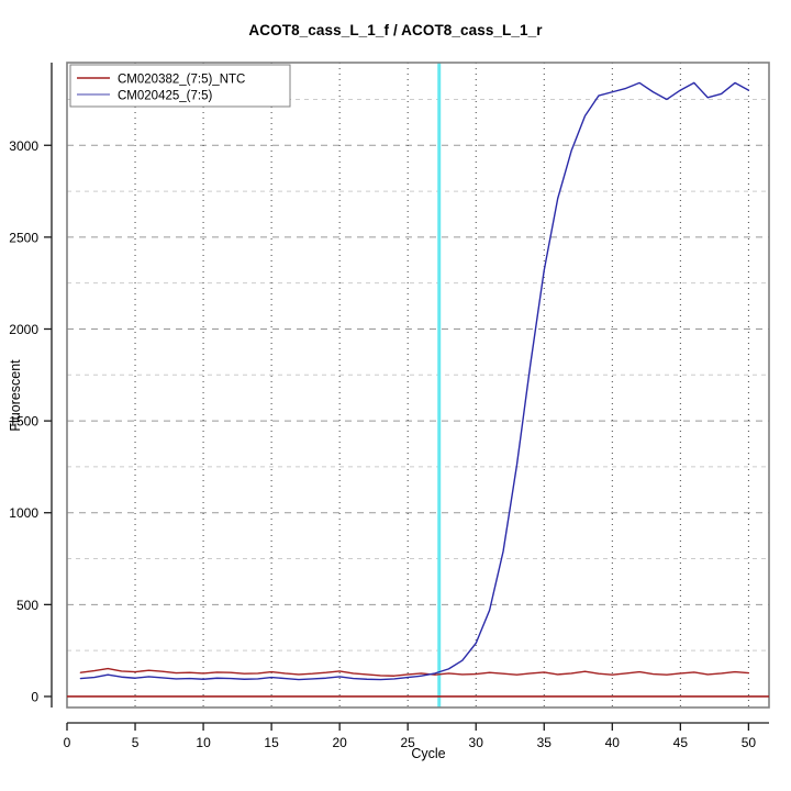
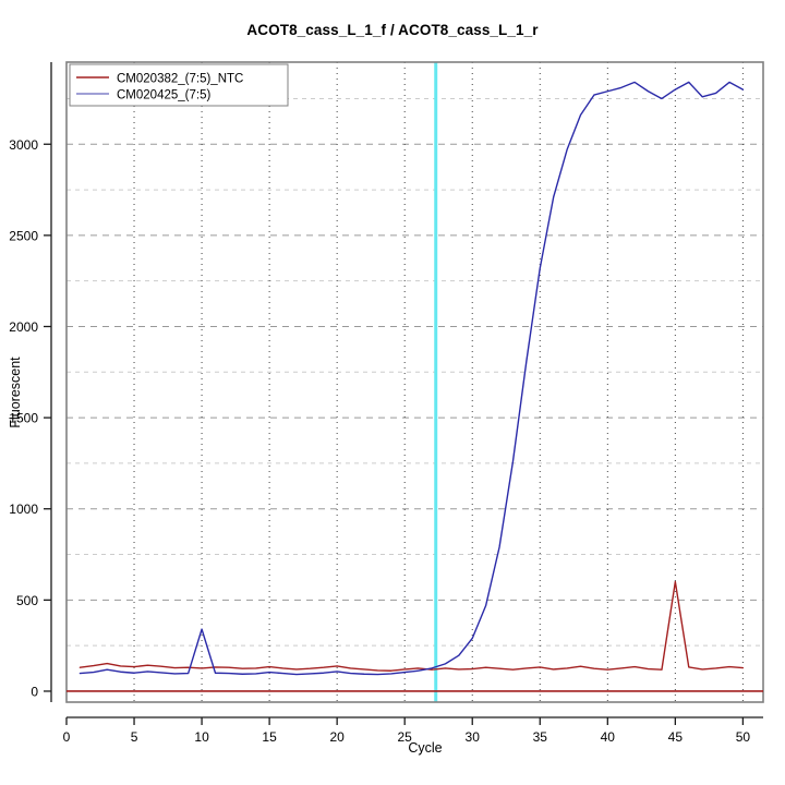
CM020425_(7:5)/10: 90 -> 340
CM020382_(7:5)_NTC/45: 130 -> 600
